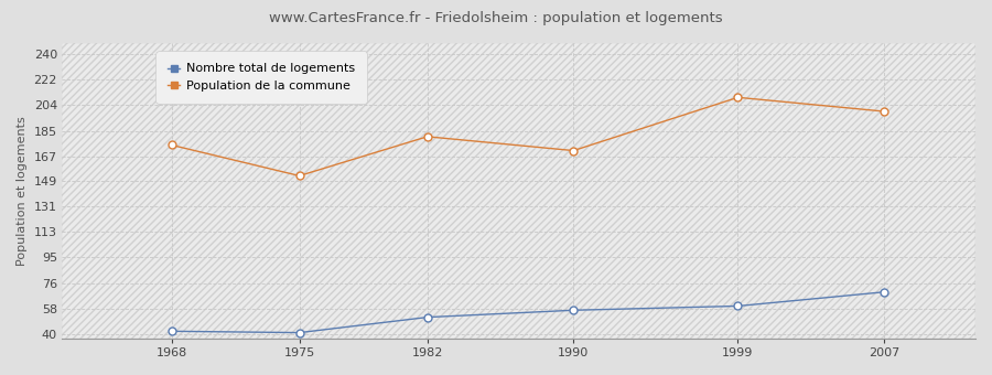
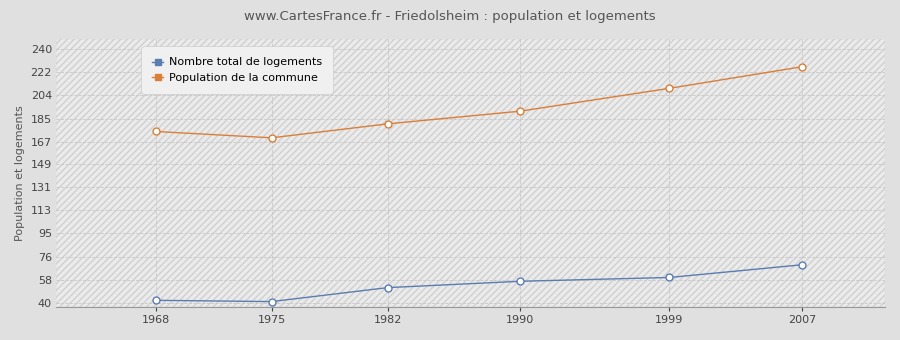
Population de la commune/1975: 153 -> 170
Population de la commune/1990: 171 -> 191
Population de la commune/2007: 199 -> 226
